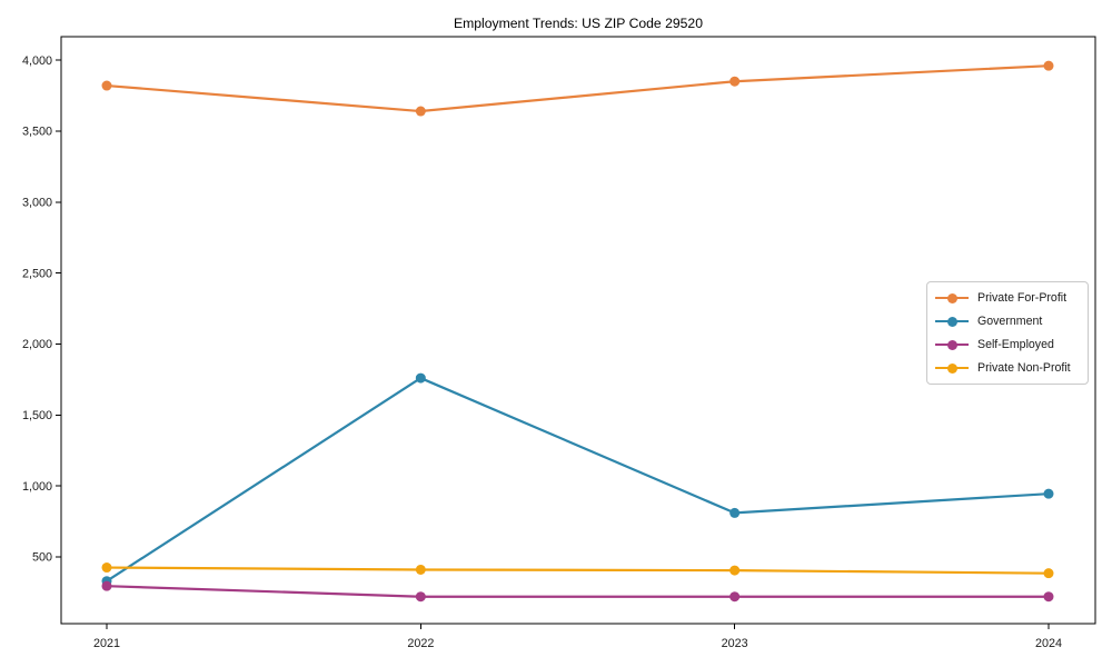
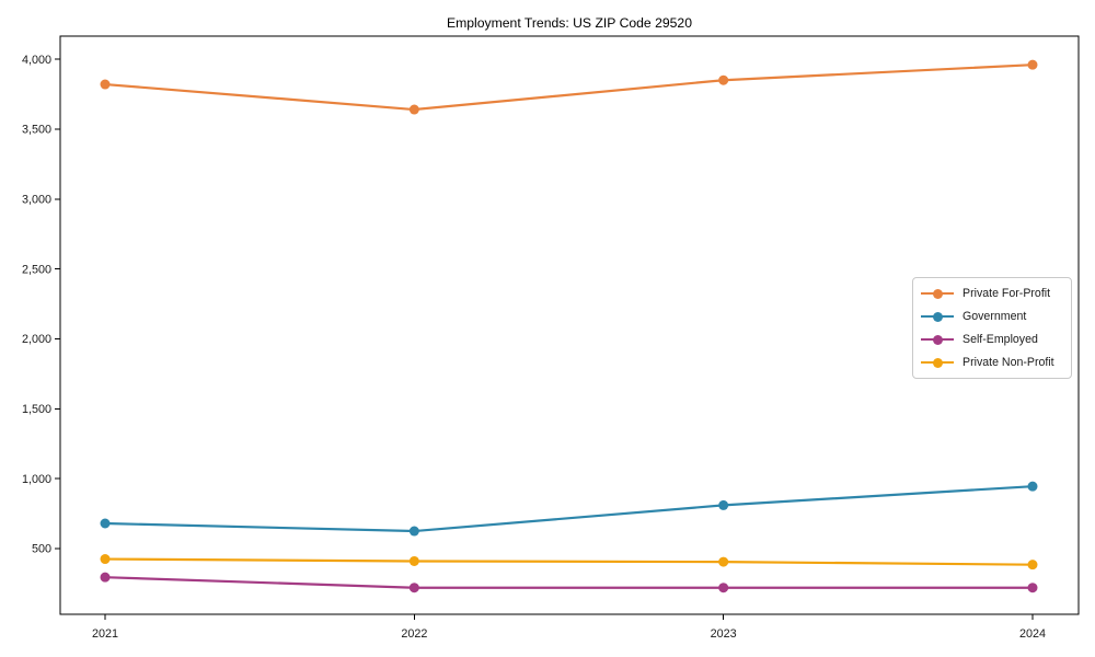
Government/2021: 330 -> 680
Government/2022: 1760 -> 620
